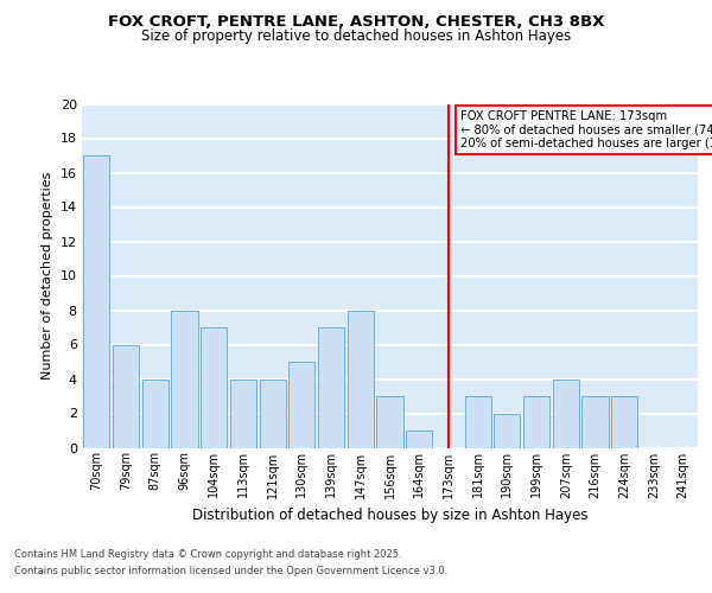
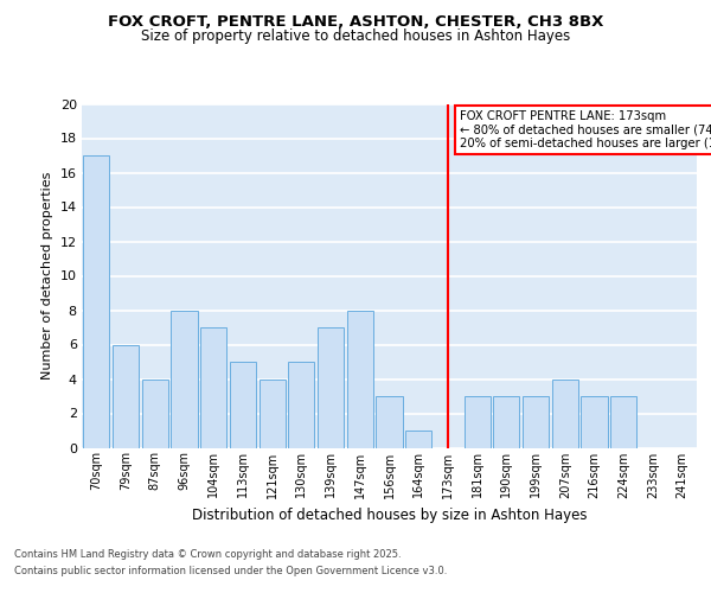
113sqm: 4 -> 5
190sqm: 2 -> 3
